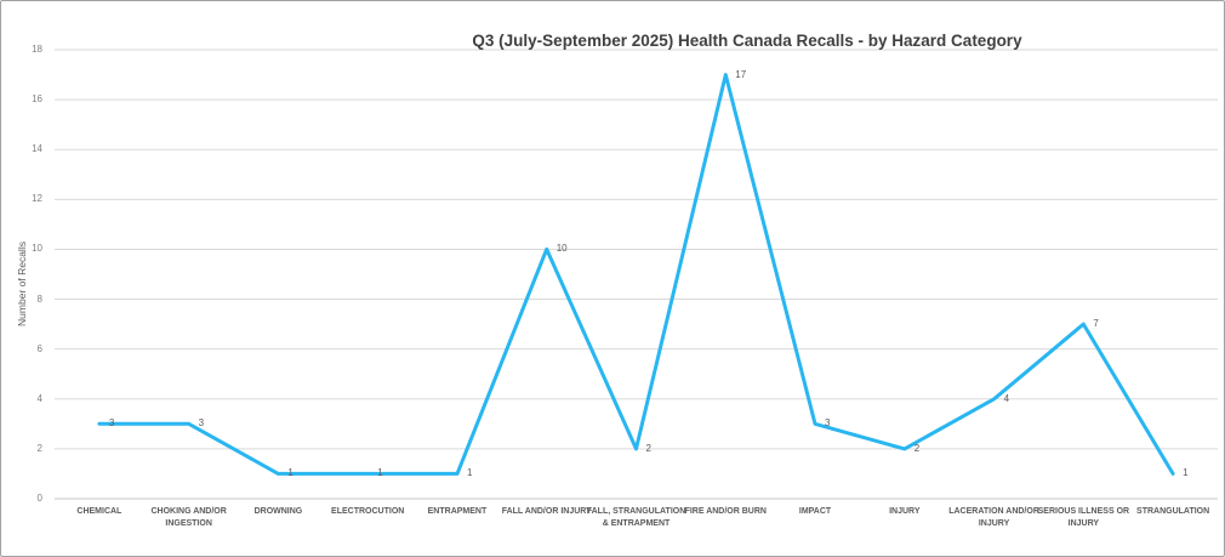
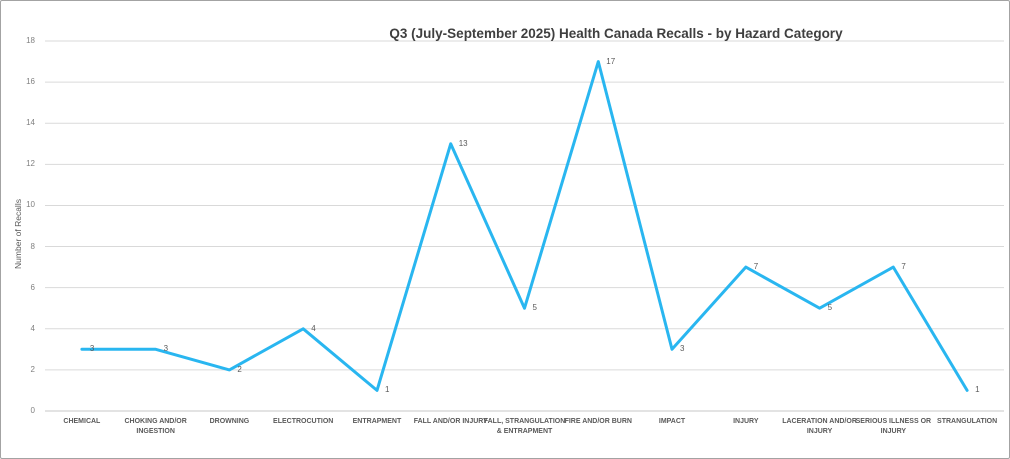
DROWNING: 1 -> 2
ELECTROCUTION: 1 -> 4
FALL AND/OR INJURY: 10 -> 13
FALL, STRANGULATION & ENTRAPMENT: 2 -> 5
INJURY: 2 -> 7
LACERATION AND/OR INJURY: 4 -> 5
